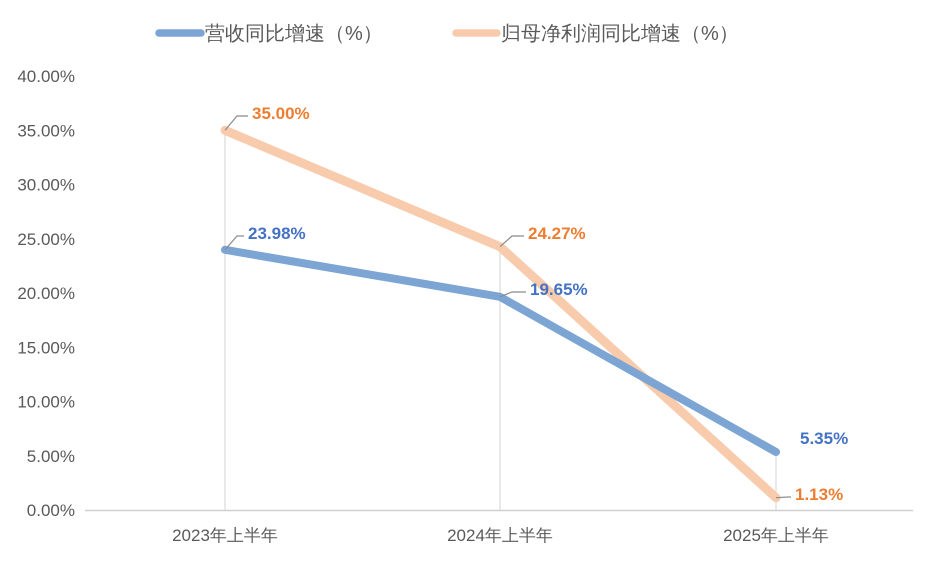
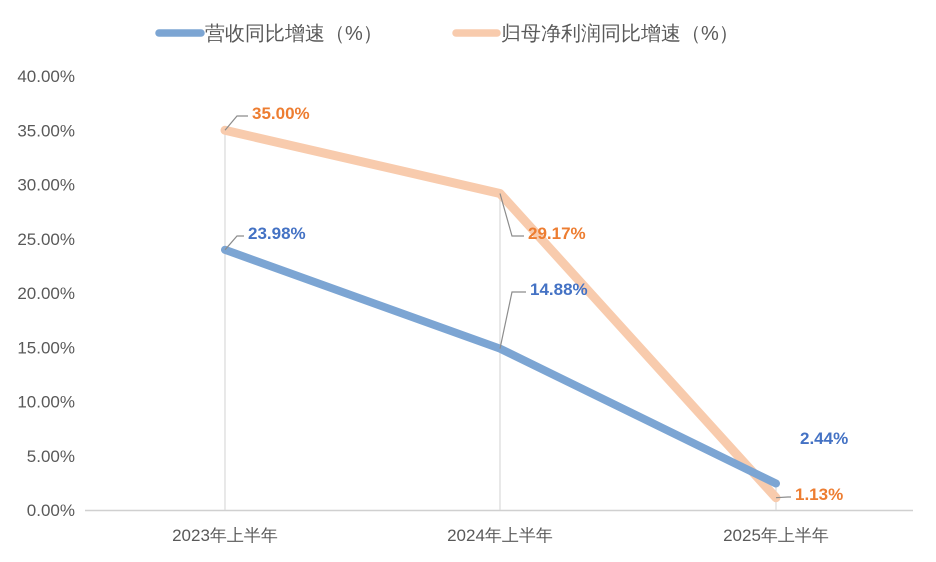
营收同比增速（%）/2024年上半年: 19.65% -> 14.88%
归母净利润同比增速（%）/2024年上半年: 24.27% -> 29.17%
营收同比增速（%）/2025年上半年: 5.35% -> 2.44%
